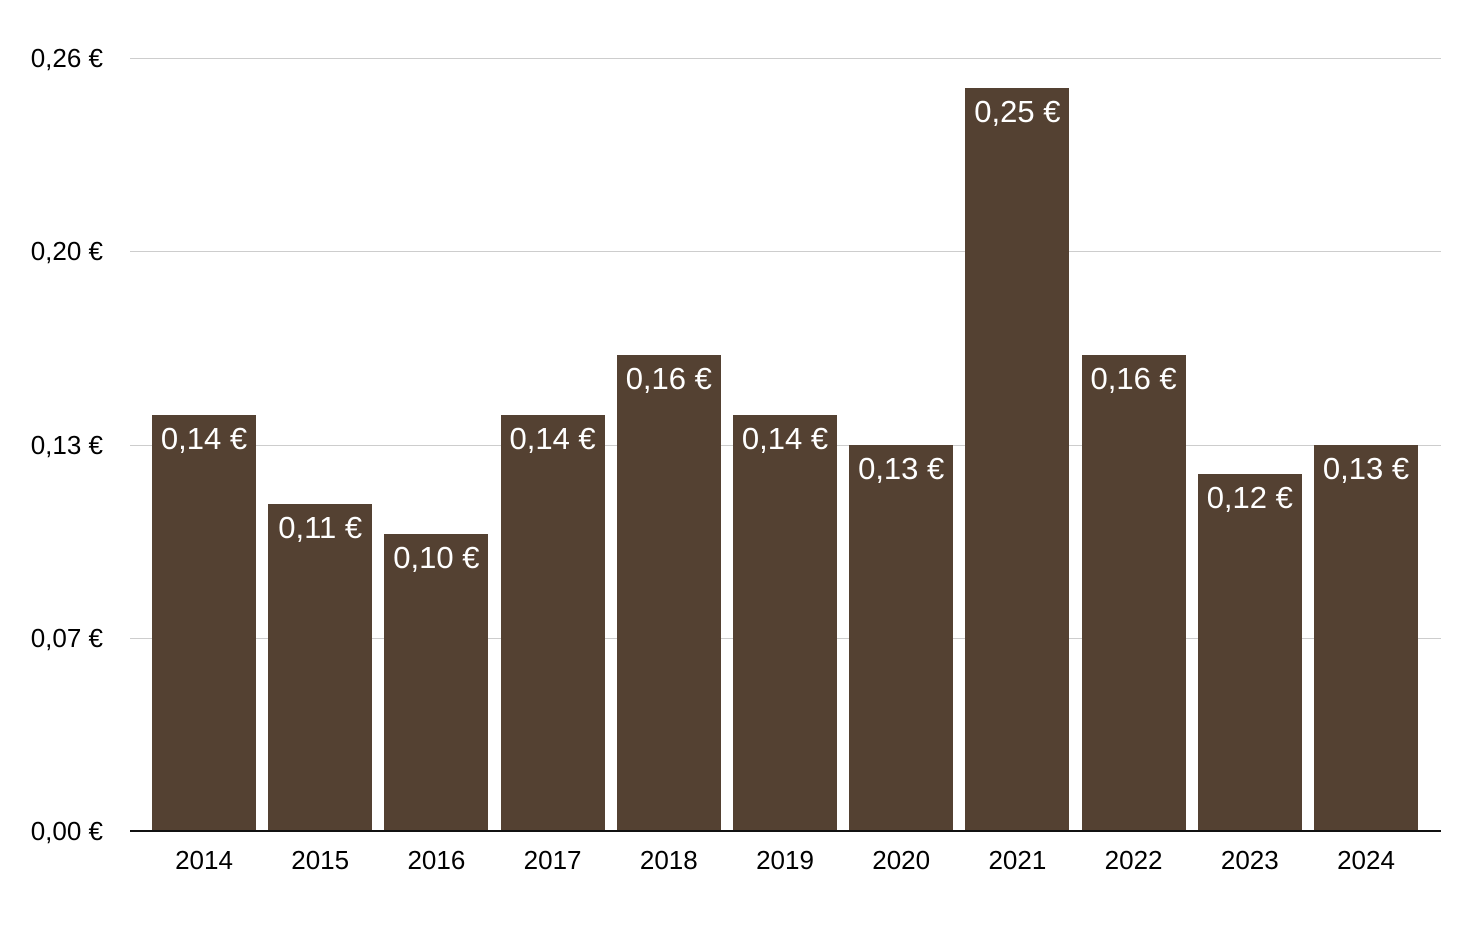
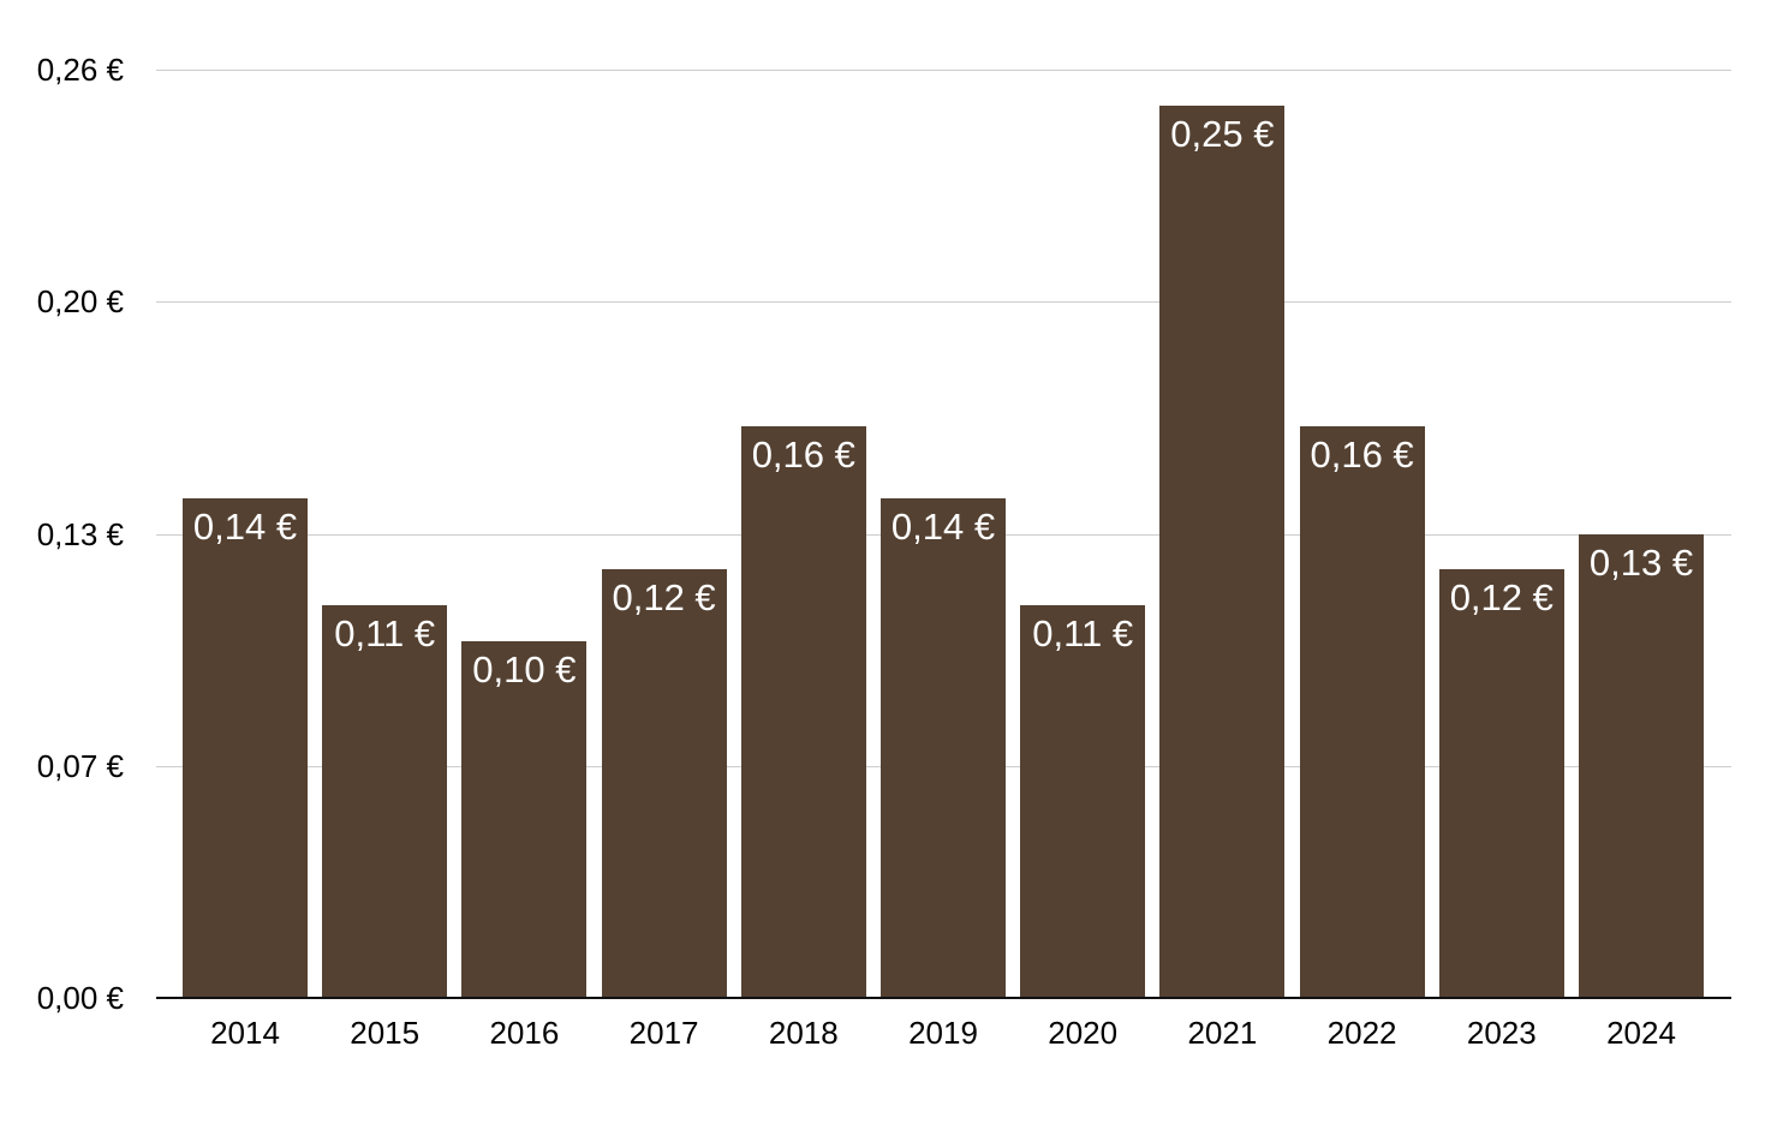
2017: 0,14 -> 0,12
2020: 0,13 -> 0,11
